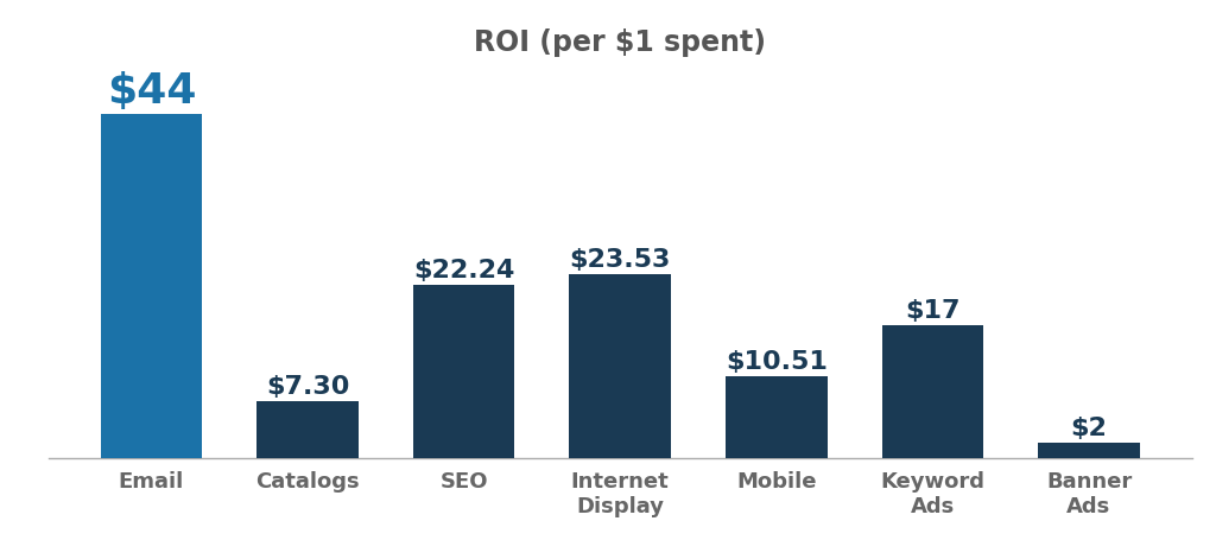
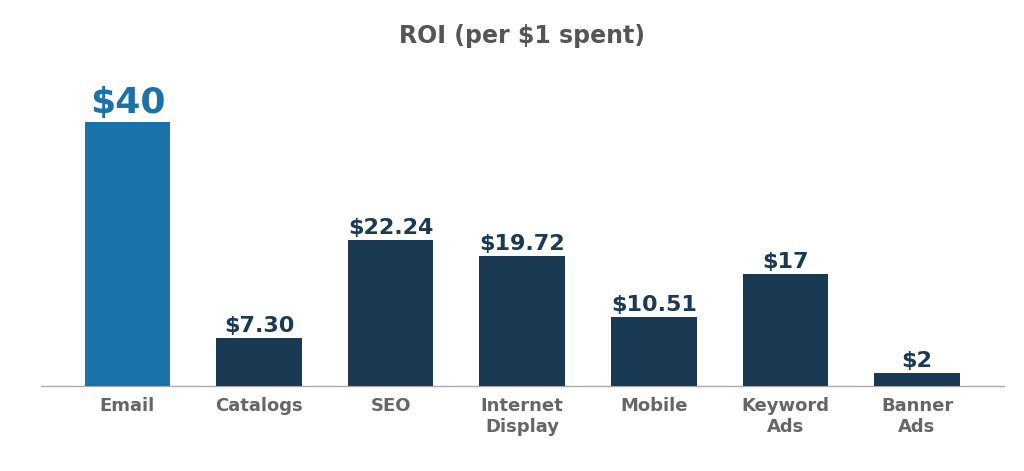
Email: $44 -> $40
Internet Display: $23.53 -> $19.72
